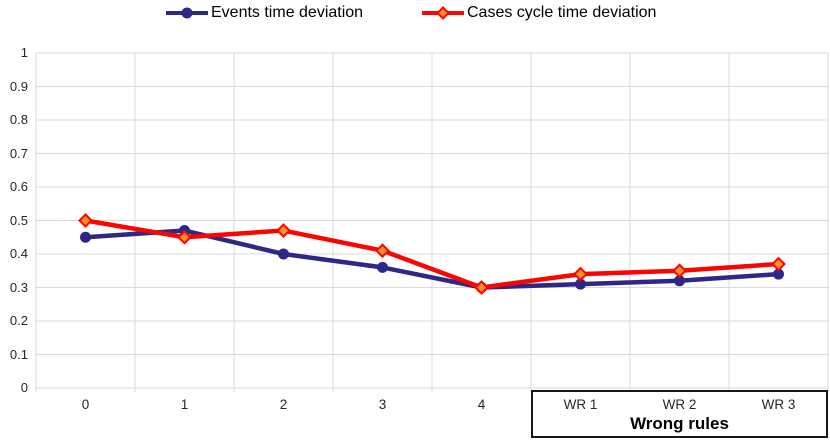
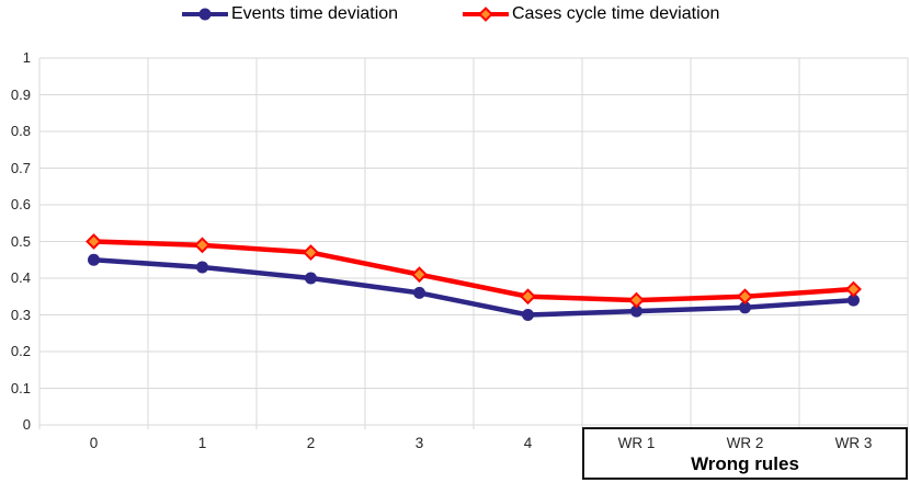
Events time deviation/1: 0.47 -> 0.43
Cases cycle time deviation/1: 0.45 -> 0.49
Cases cycle time deviation/4: 0.30 -> 0.35
